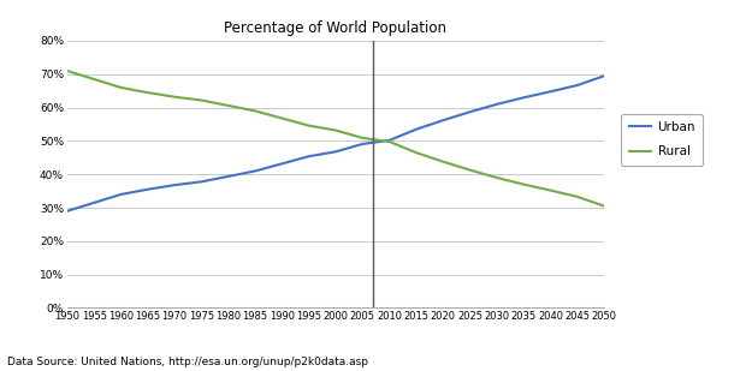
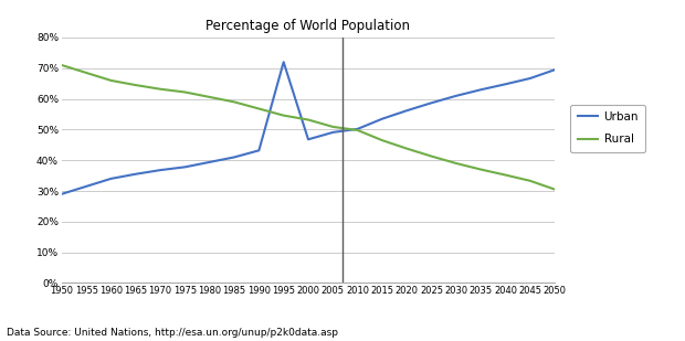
Urban/1995: 45.4% -> 72.0%
